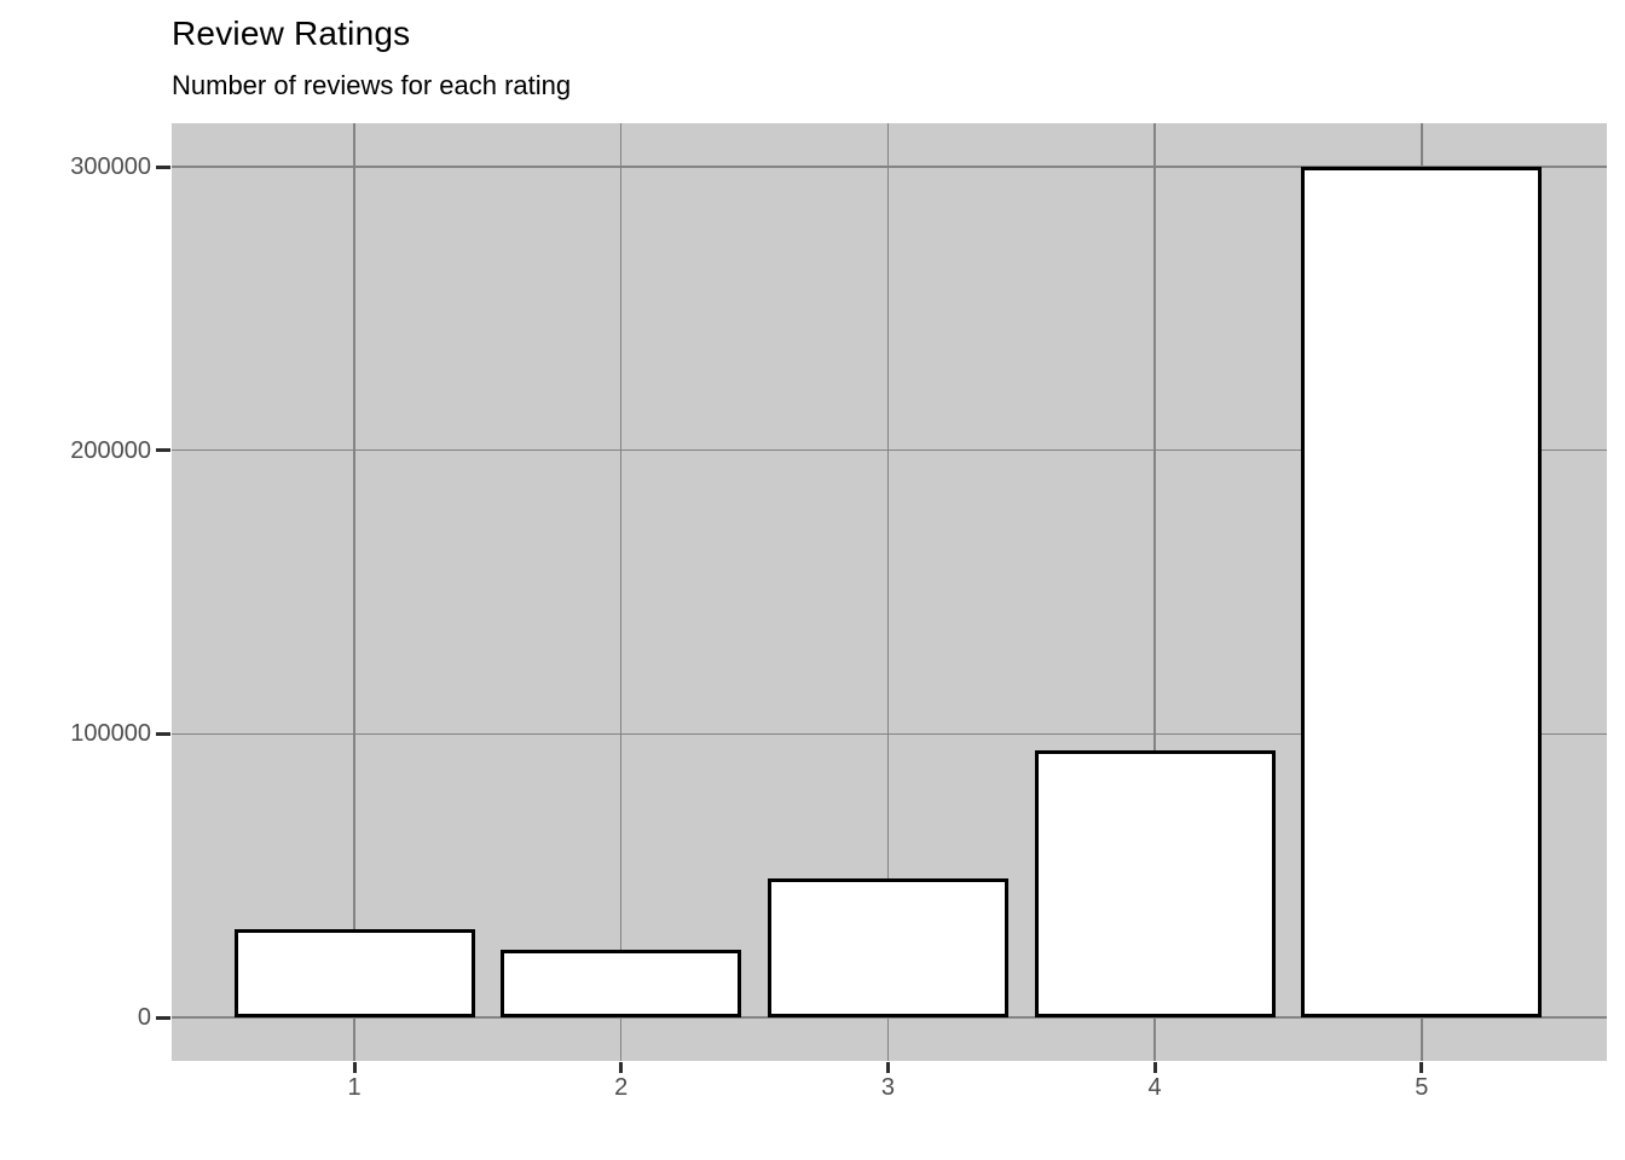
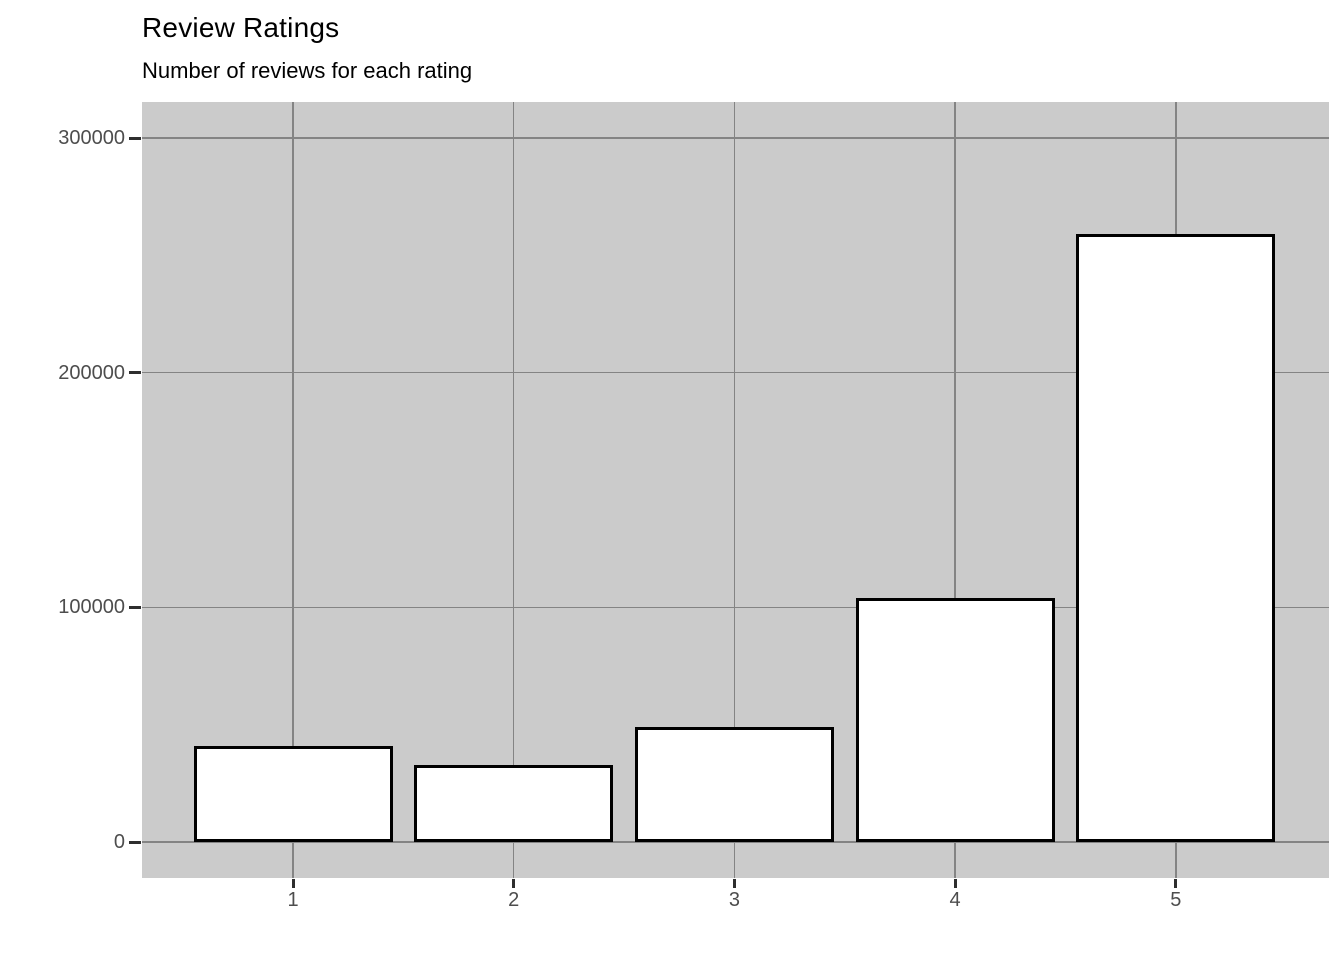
1: 31000 -> 41000
2: 24000 -> 33000
4: 94000 -> 104000
5: 300000 -> 259000
